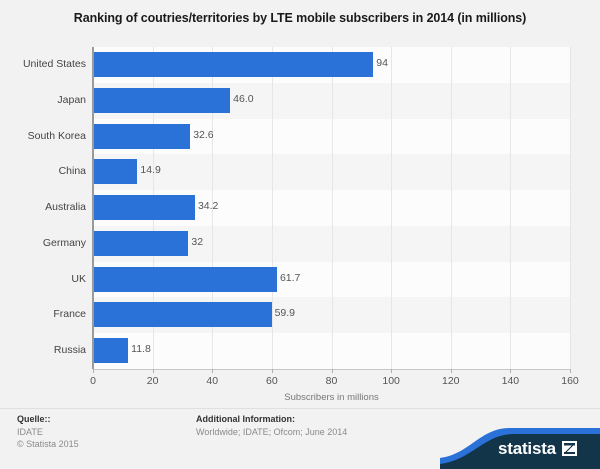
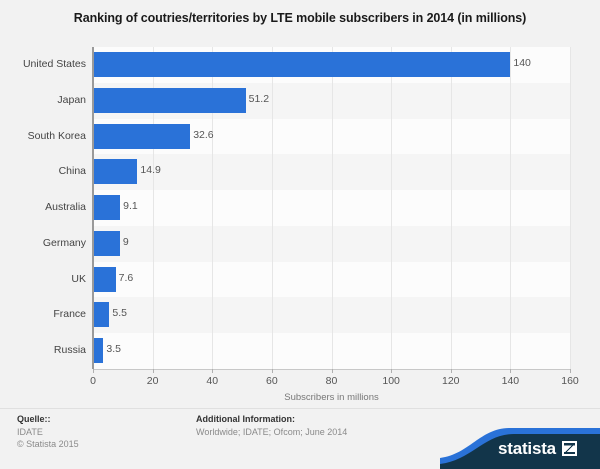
United States: 94 -> 140
Japan: 46.0 -> 51.2
Australia: 34.2 -> 9.1
Germany: 32 -> 9
UK: 61.7 -> 7.6
France: 59.9 -> 5.5
Russia: 11.8 -> 3.5
